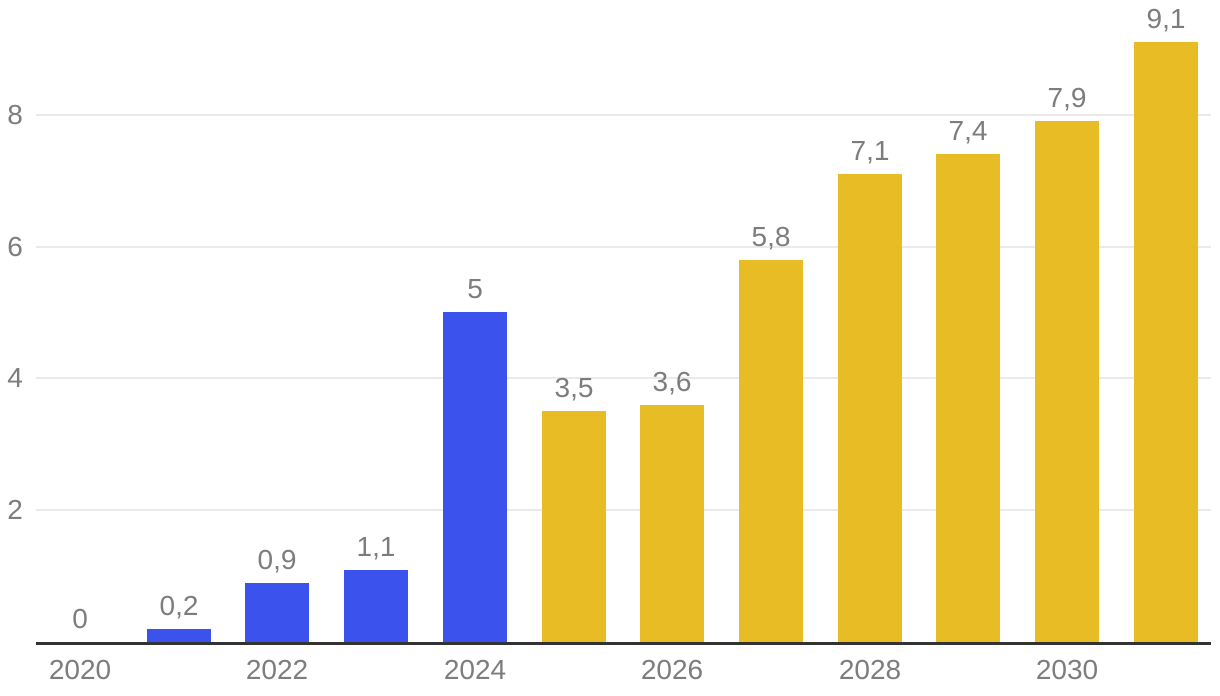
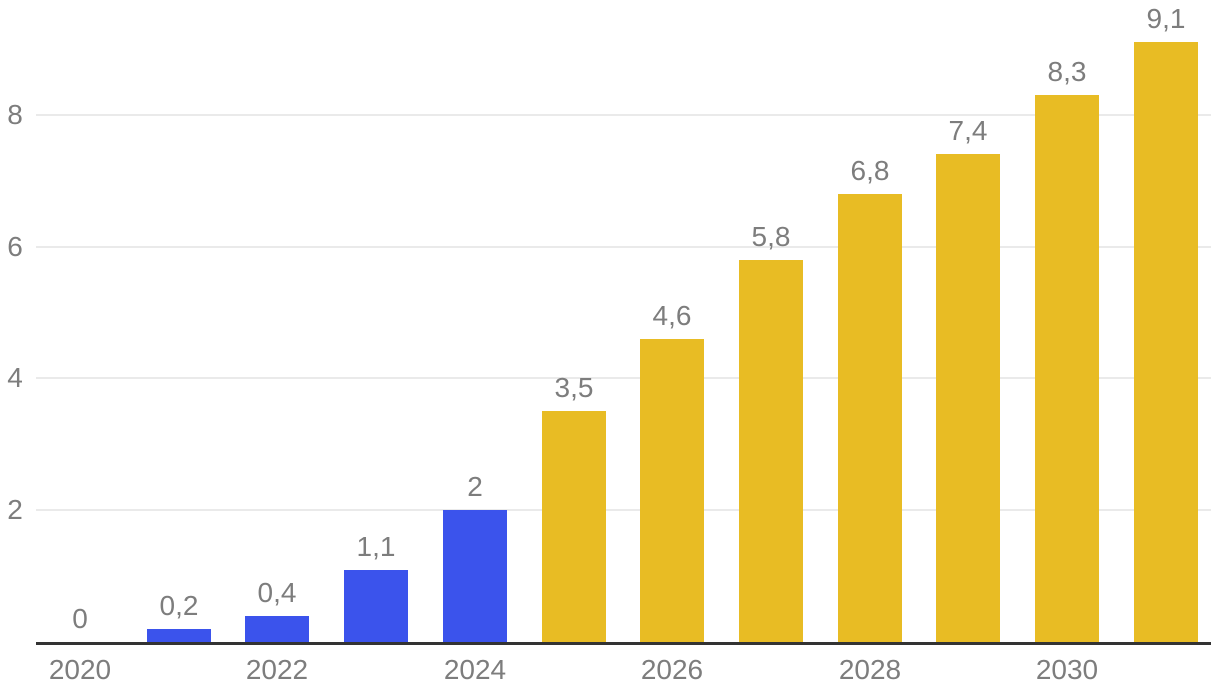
2022: 0,9 -> 0,4
2024: 5 -> 2
2026: 3,6 -> 4,6
2028: 7,1 -> 6,8
2030: 7,9 -> 8,3
